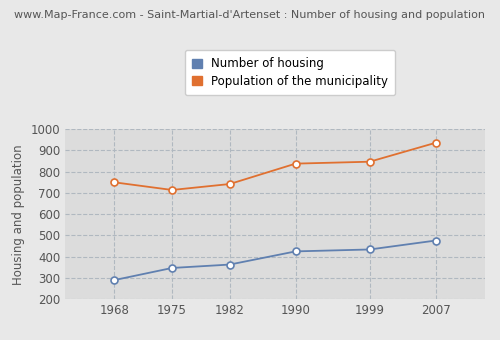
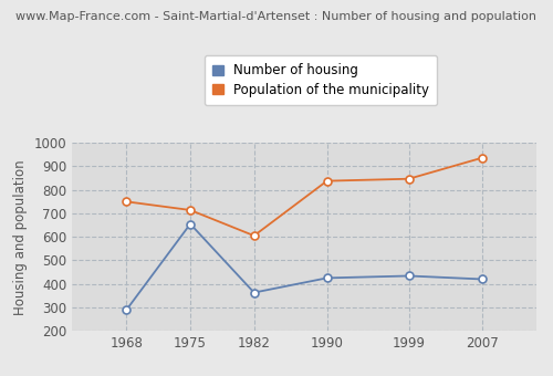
Number of housing/1975: 347 -> 655
Population of the municipality/1982: 742 -> 605
Number of housing/2007: 476 -> 420
